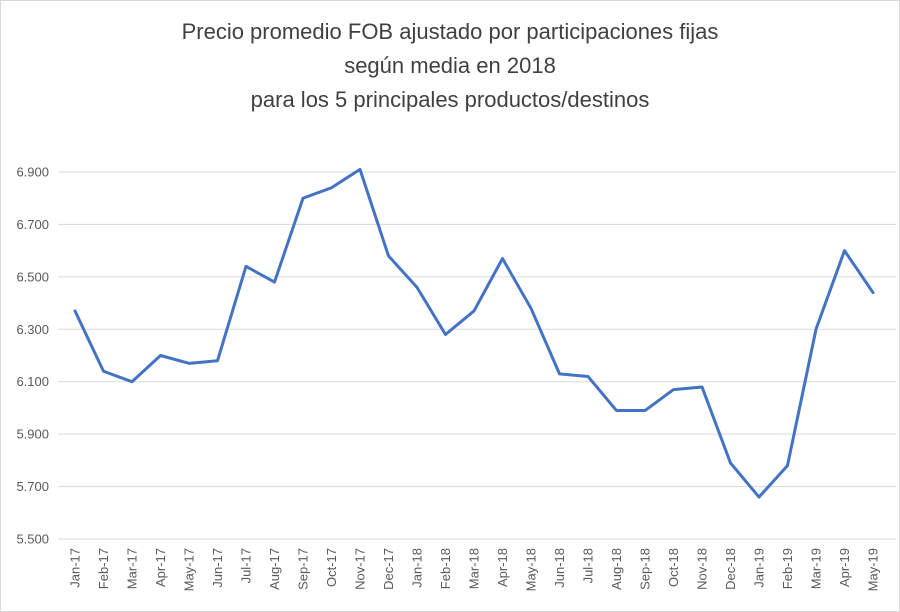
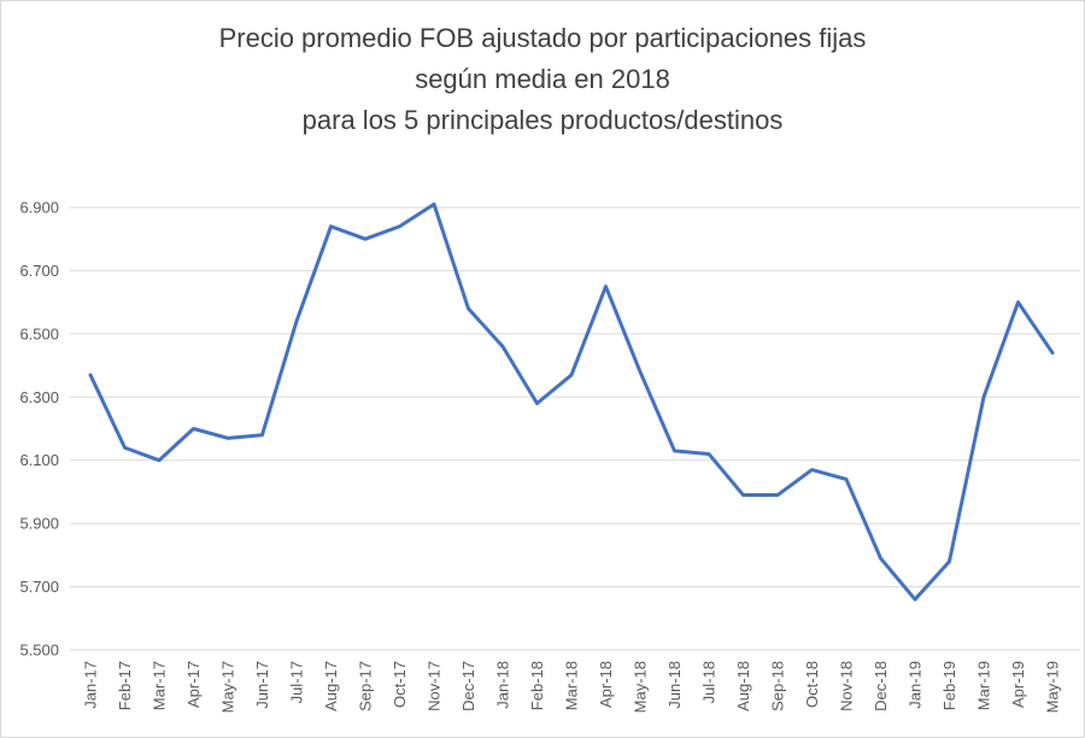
Aug-17: 6.48 -> 6.84
Apr-18: 6.57 -> 6.65
Nov-18: 6.08 -> 6.04
